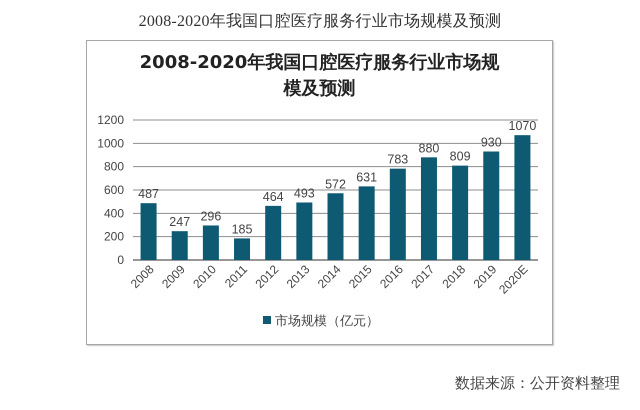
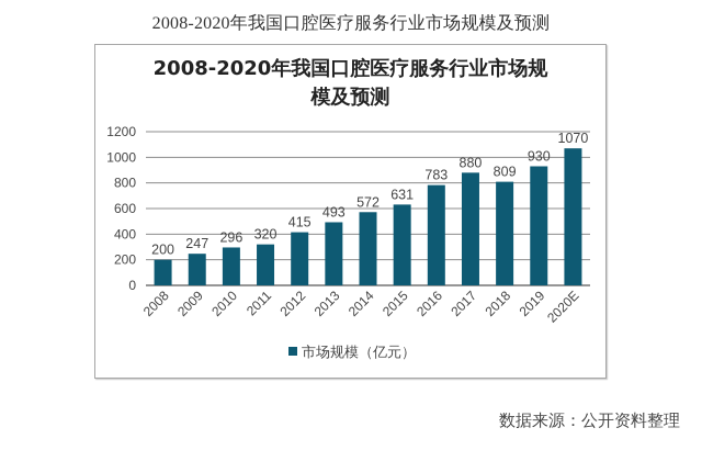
2008: 487 -> 200
2011: 185 -> 320
2012: 464 -> 415
